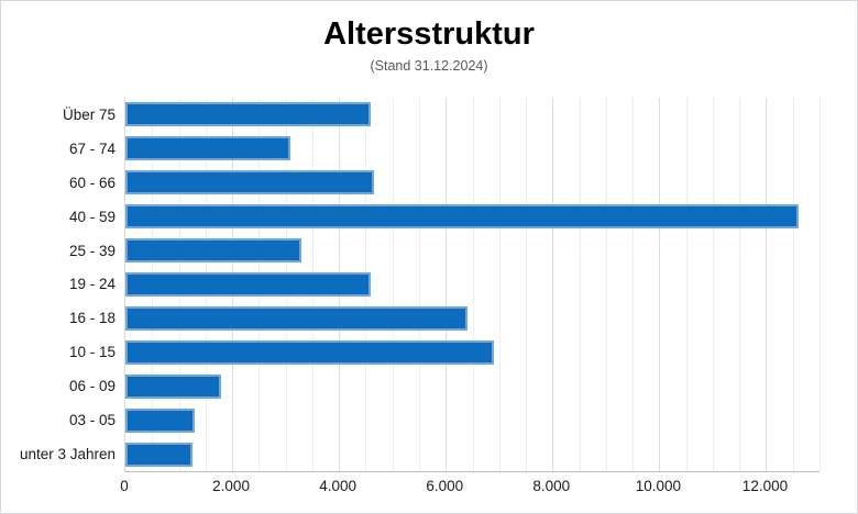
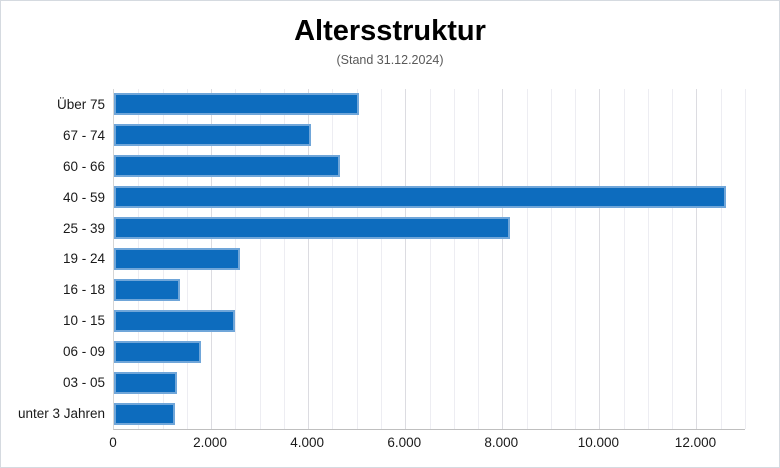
Über 75: 4600 -> 5000
67 - 74: 3100 -> 4000
25 - 39: 3300 -> 8200
19 - 24: 4600 -> 2600
16 - 18: 6400 -> 1400
10 - 15: 6900 -> 2500
